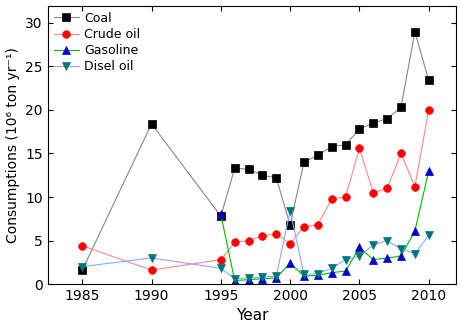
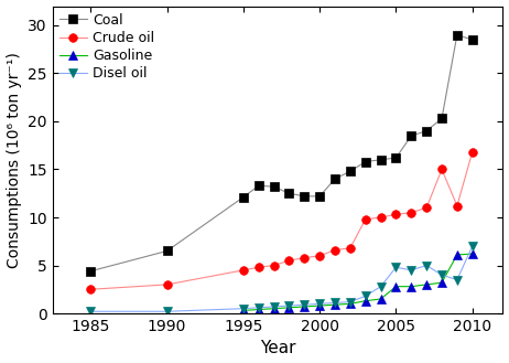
Coal/1985: 1.6 -> 4.4
Crude oil/1985: 4.4 -> 2.5
Disel oil/1985: 2.0 -> 0.2
Coal/1990: 18.4 -> 6.5
Crude oil/1990: 1.6 -> 3.0
Disel oil/1990: 3.0 -> 0.2
Coal/1995: 7.8 -> 12.1
Crude oil/1995: 2.8 -> 4.5
Gasoline/1995: 8.0 -> 0.3
Disel oil/1995: 1.8 -> 0.5
Coal/2000: 6.8 -> 12.2
Crude oil/2000: 4.6 -> 6.0
Gasoline/2000: 2.4 -> 0.8
Disel oil/2000: 8.4 -> 1.0
Coal/2005: 17.8 -> 16.2
Crude oil/2005: 15.6 -> 10.3
Gasoline/2005: 4.2 -> 2.8
Disel oil/2005: 3.2 -> 4.8
Coal/2010: 23.4 -> 28.5
Crude oil/2010: 20.0 -> 16.8
Gasoline/2010: 13.0 -> 6.2
Disel oil/2010: 5.6 -> 7.0
